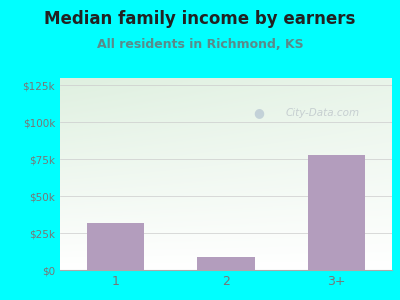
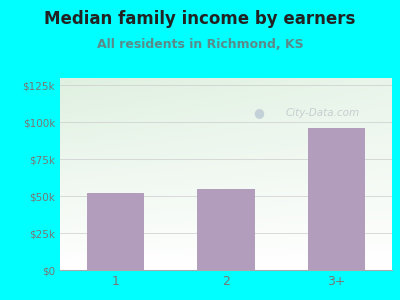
1: $32k -> $52k
2: $9k -> $55k
3+: $78k -> $96k
